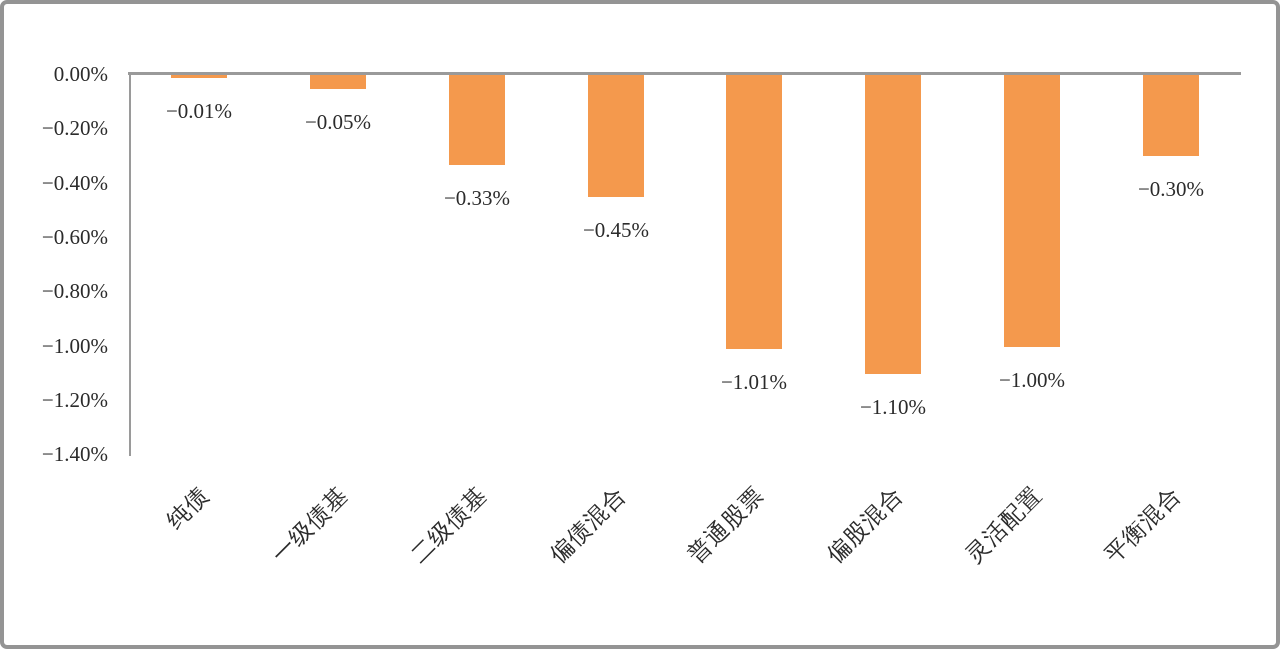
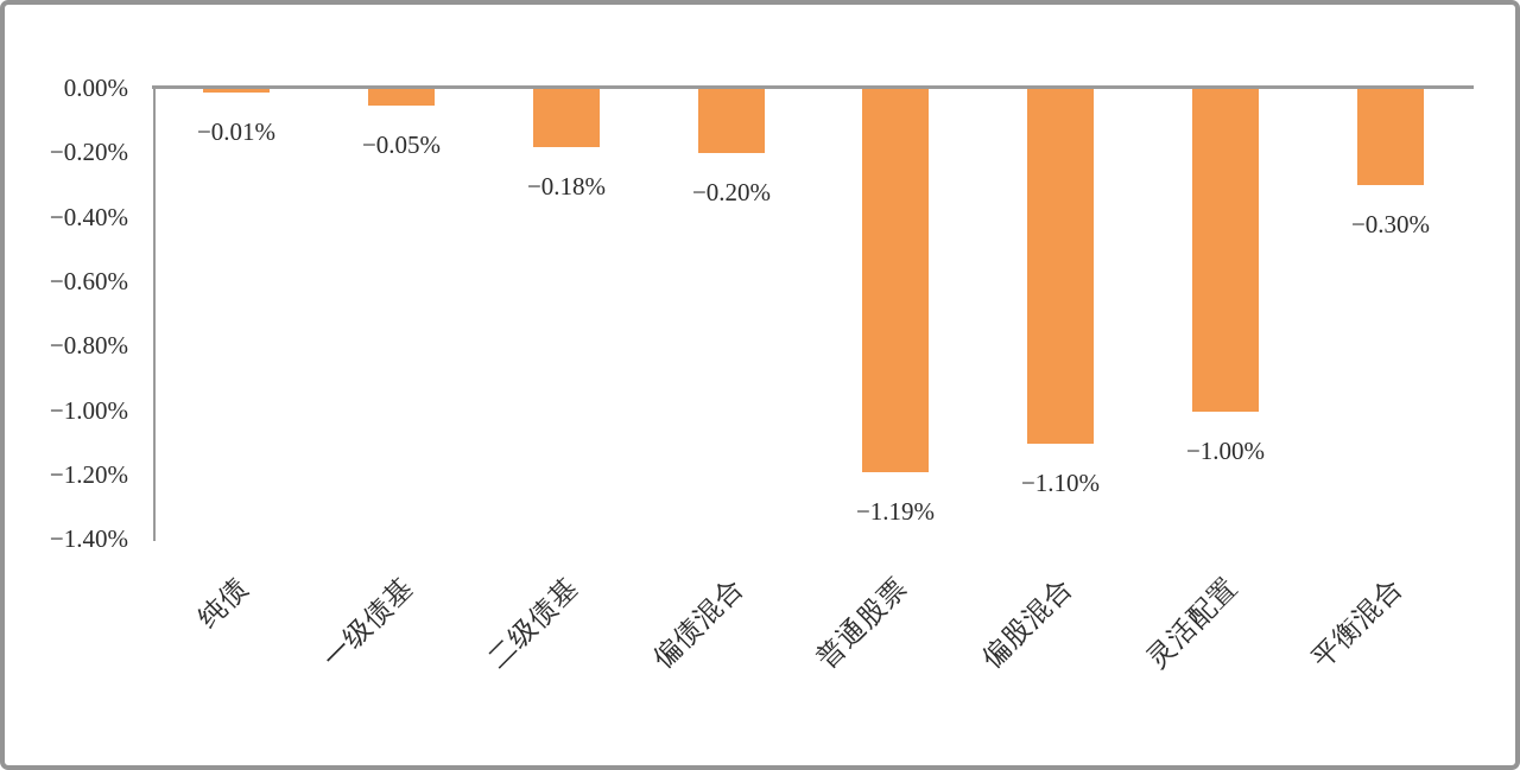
二级债基: −0.33% -> −0.18%
偏债混合: −0.45% -> −0.20%
普通股票: −1.01% -> −1.19%
